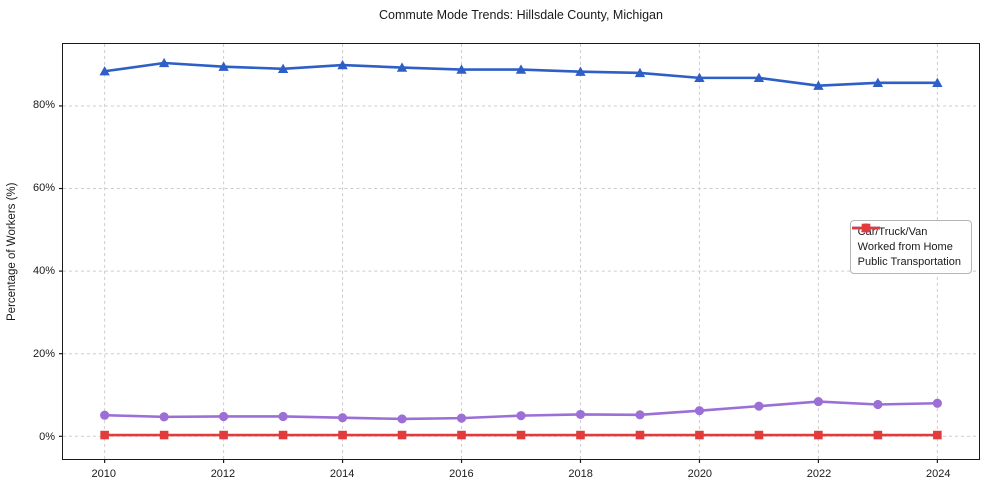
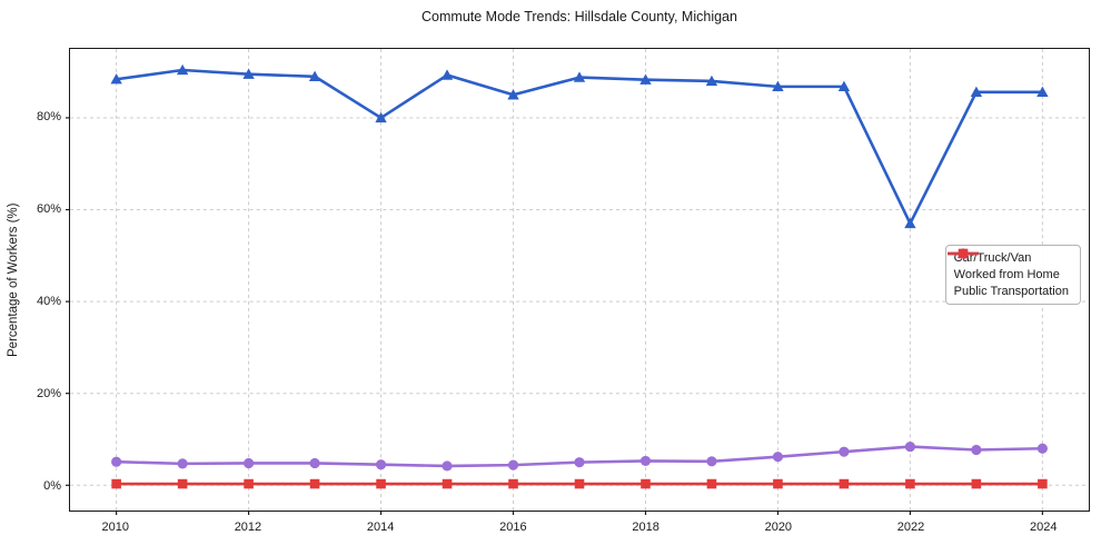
Car/Truck/Van/2014: 90% -> 80%
Car/Truck/Van/2016: 89% -> 85%
Car/Truck/Van/2022: 85% -> 57%
